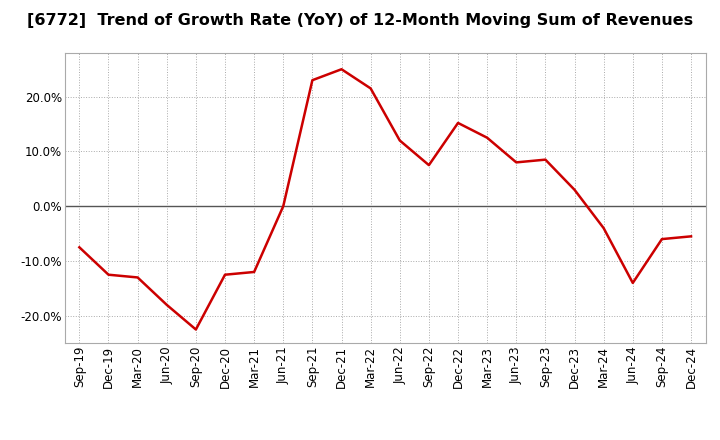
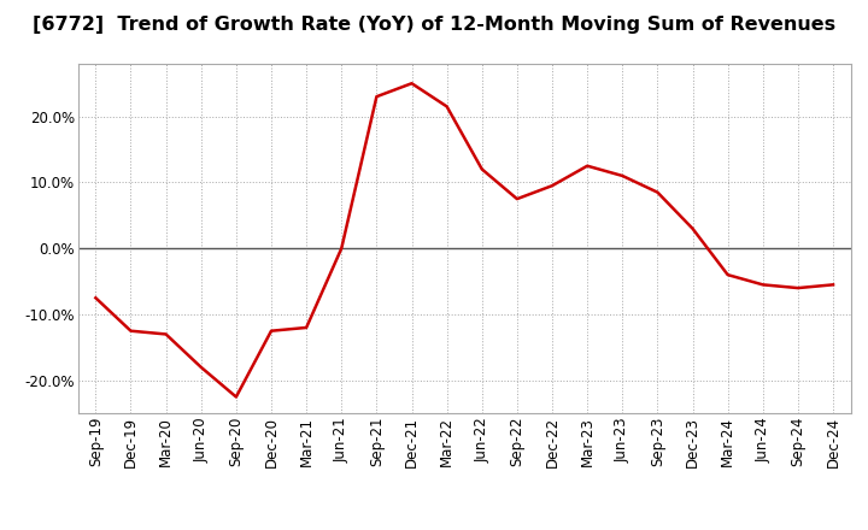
Dec-22: 15.2% -> 9.5%
Jun-23: 8.0% -> 11.0%
Jun-24: -14.0% -> -5.5%
